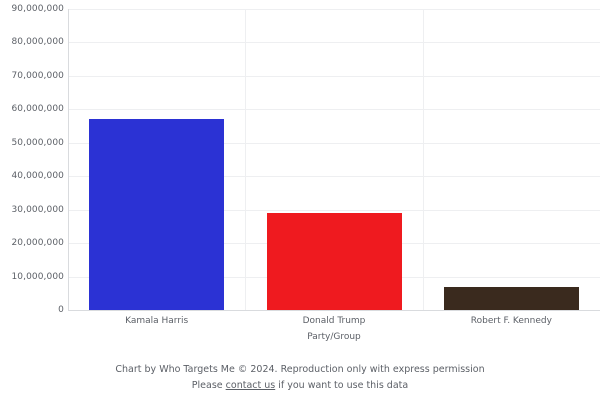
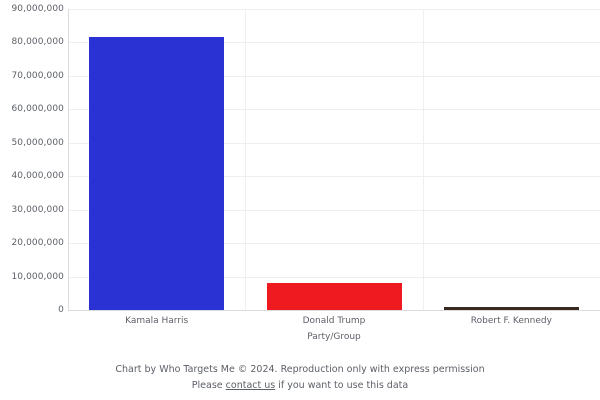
Kamala Harris: 57000000 -> 82000000
Donald Trump: 29000000 -> 8000000
Robert F. Kennedy: 7000000 -> 1000000
